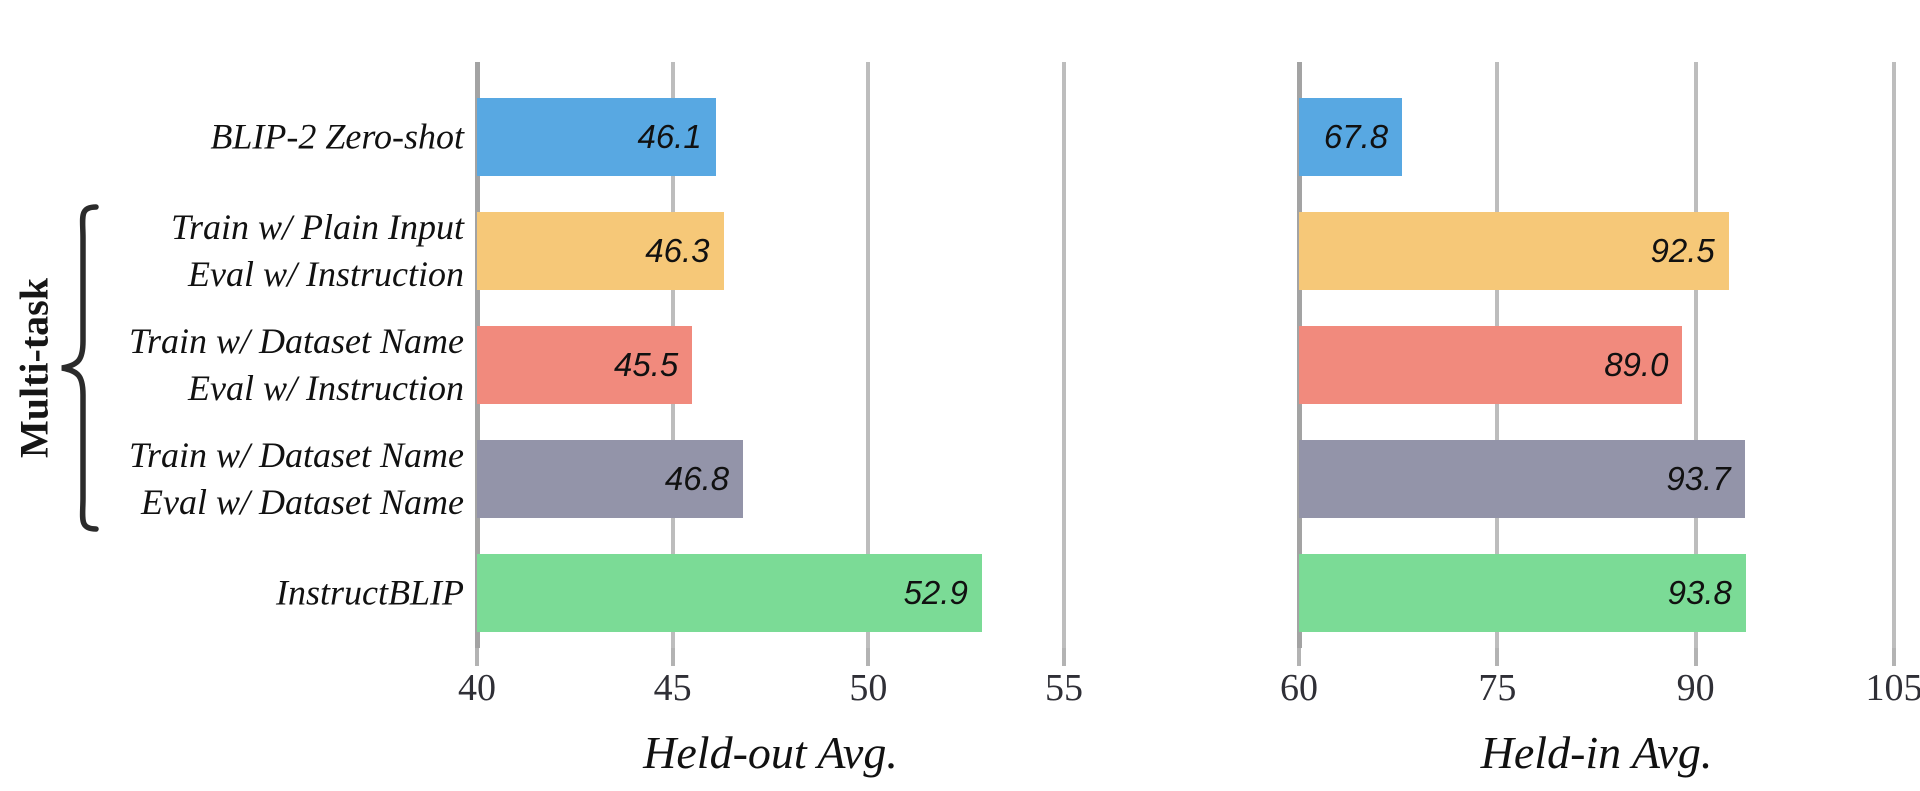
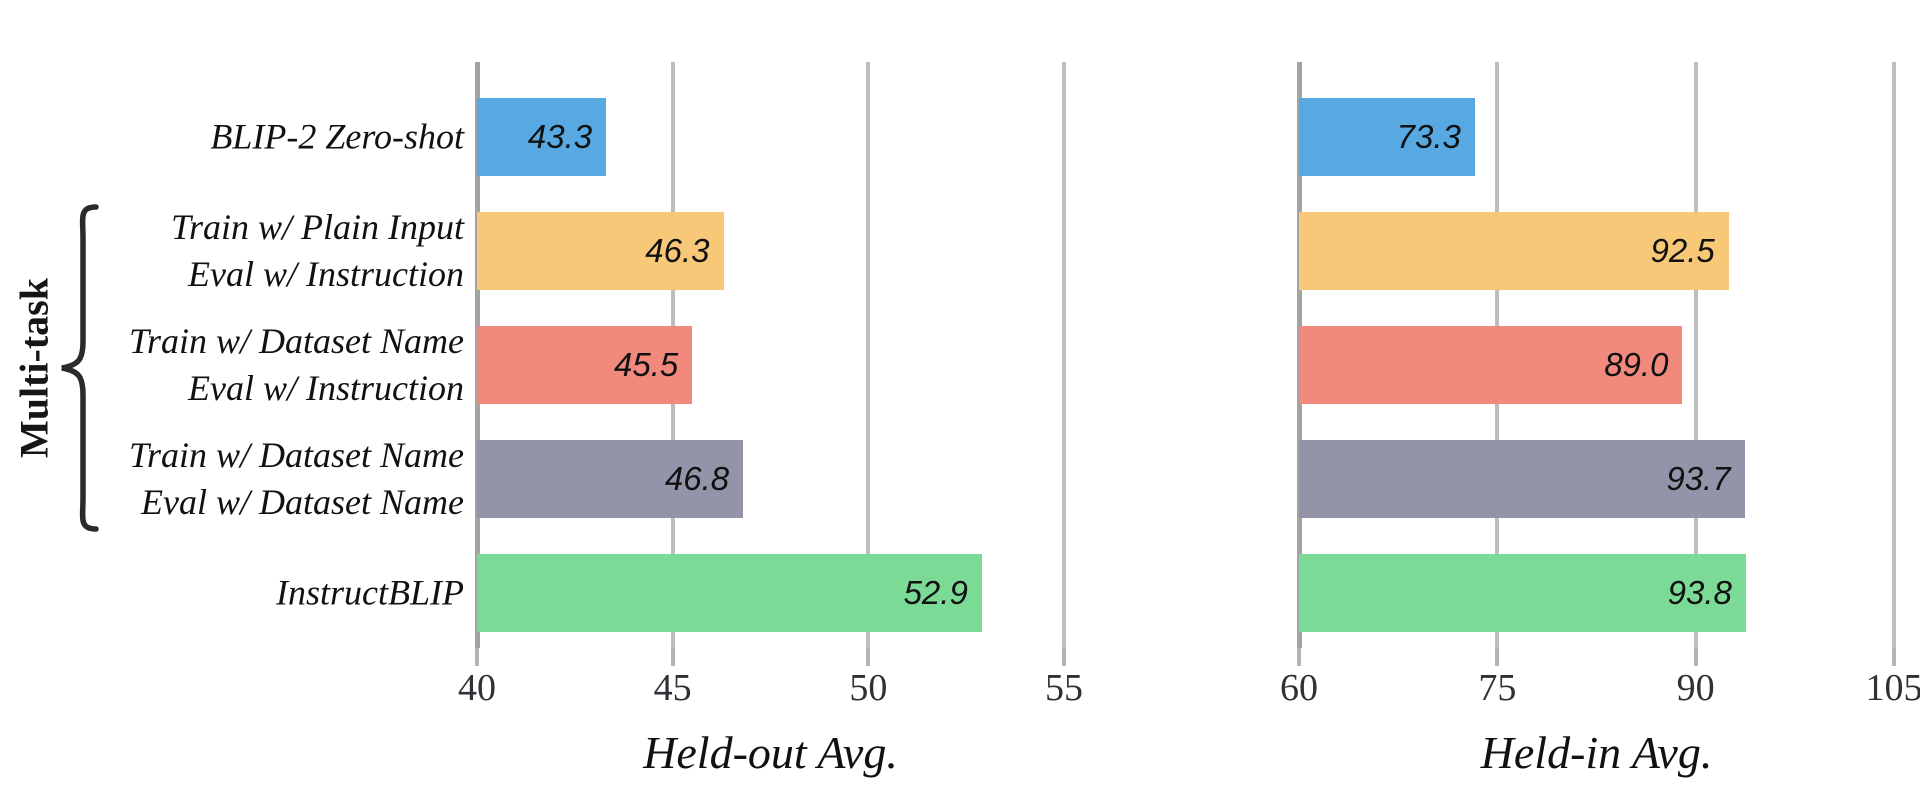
Held-out Avg./BLIP-2 Zero-shot: 46.1 -> 43.3
Held-in Avg./BLIP-2 Zero-shot: 67.8 -> 73.3
